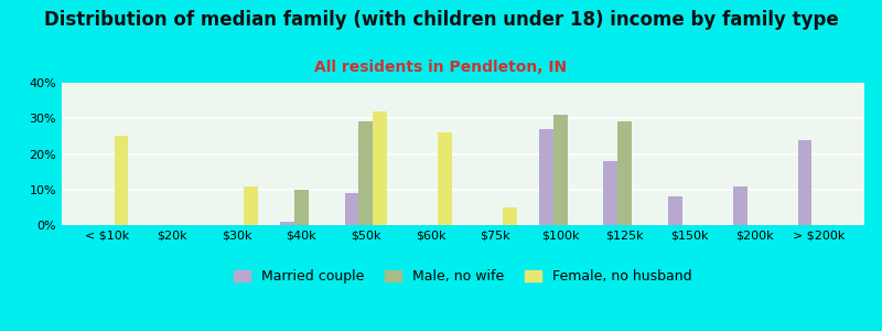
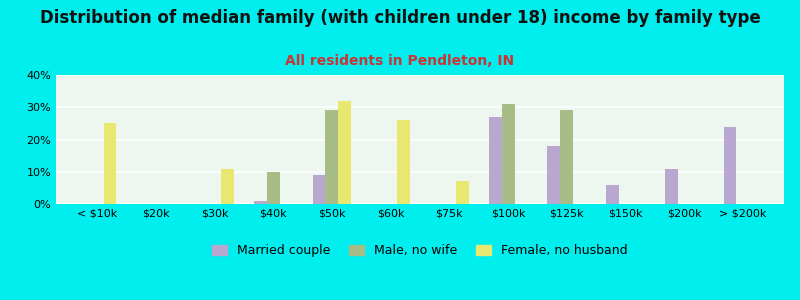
Female, no husband/$75k: 5% -> 7%
Married couple/$150k: 8% -> 6%
